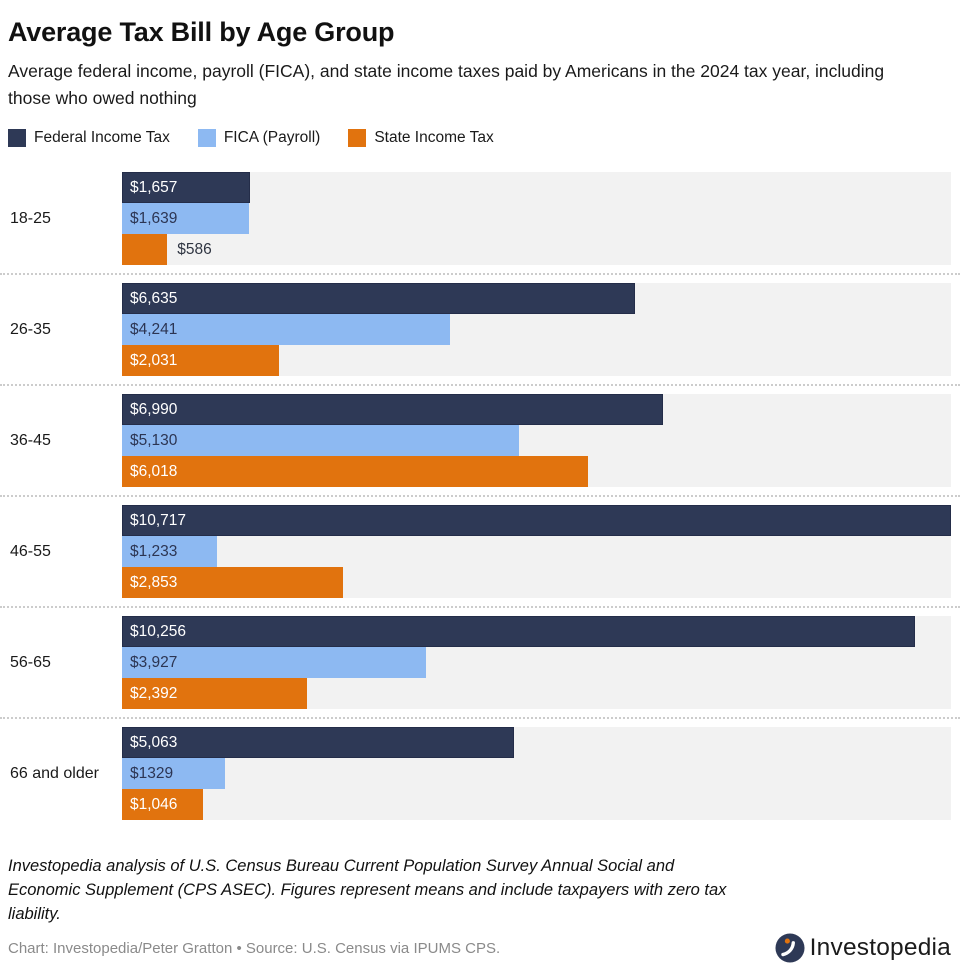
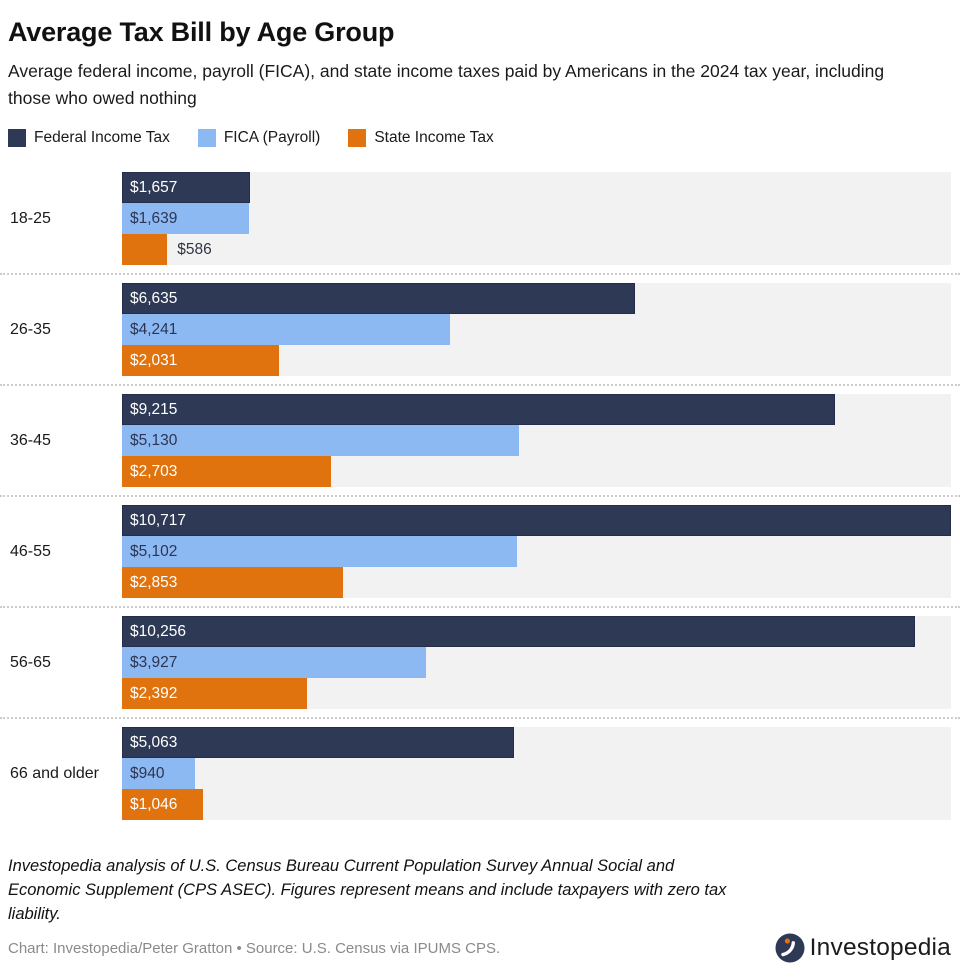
Federal Income Tax/36-45: $6,990 -> $9,215
State Income Tax/36-45: $6,018 -> $2,703
FICA (Payroll)/46-55: $1,233 -> $5,102
FICA (Payroll)/66 and older: $1329 -> $940
